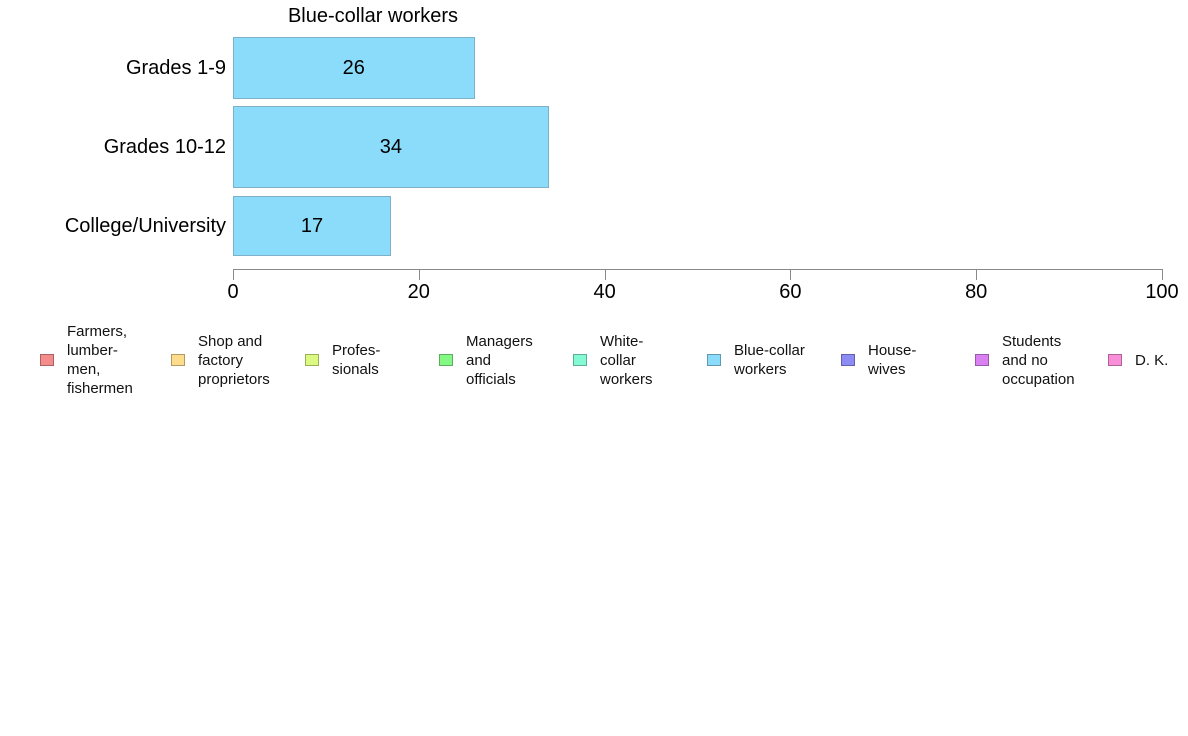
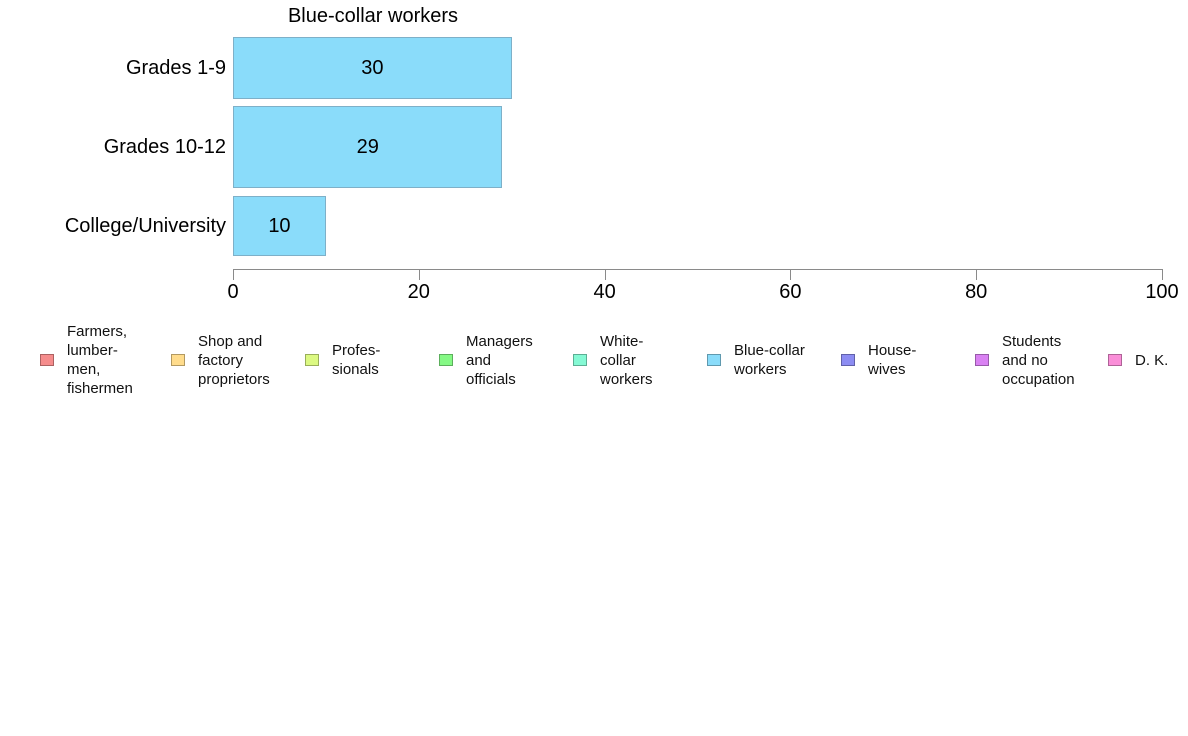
Grades 1-9: 26 -> 30
Grades 10-12: 34 -> 29
College/University: 17 -> 10
